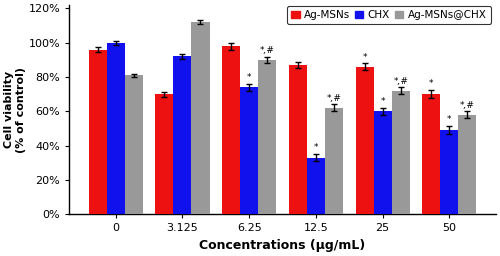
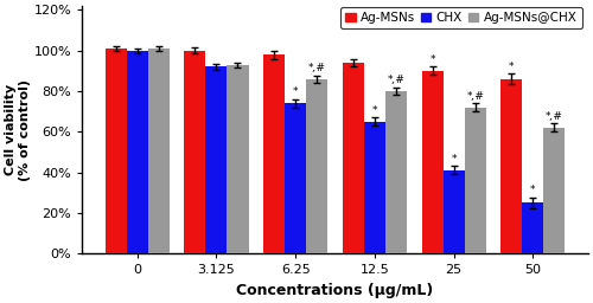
Ag-MSNs/0: 96% -> 101%
Ag-MSNs@CHX/0: 81% -> 101%
Ag-MSNs/3.125: 70% -> 100%
Ag-MSNs@CHX/3.125: 112% -> 93%
Ag-MSNs@CHX/6.25: 90% -> 86%
Ag-MSNs/12.5: 87% -> 94%
CHX/12.5: 33% -> 65%
Ag-MSNs@CHX/12.5: 62% -> 80%
Ag-MSNs/25: 86% -> 90%
CHX/25: 60% -> 41%
Ag-MSNs/50: 70% -> 86%
CHX/50: 49% -> 25%
Ag-MSNs@CHX/50: 58% -> 62%
